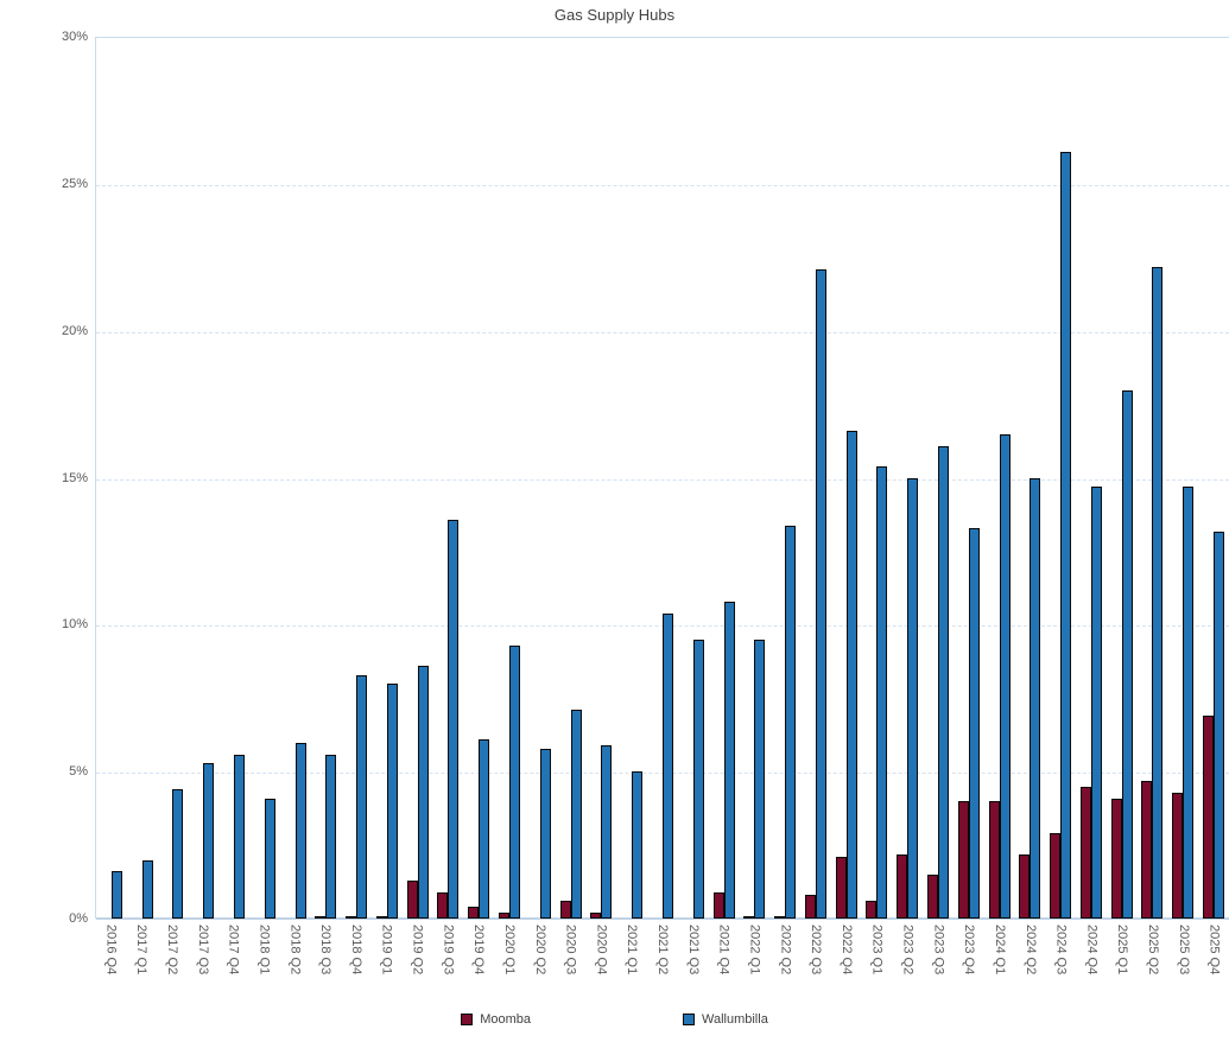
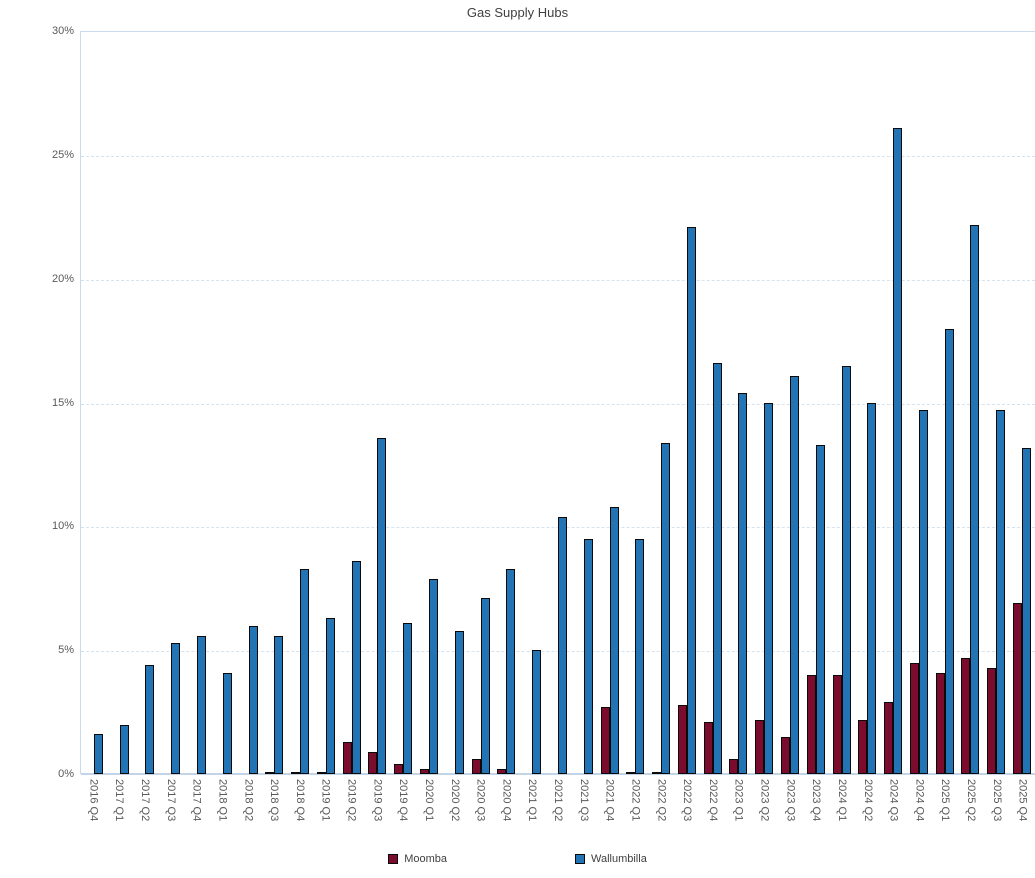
Wallumbilla/2019 Q1: 8.0% -> 6.3%
Wallumbilla/2020 Q1: 9.3% -> 7.9%
Wallumbilla/2020 Q4: 5.9% -> 8.3%
Moomba/2021 Q4: 0.9% -> 2.7%
Moomba/2022 Q3: 0.8% -> 2.8%
